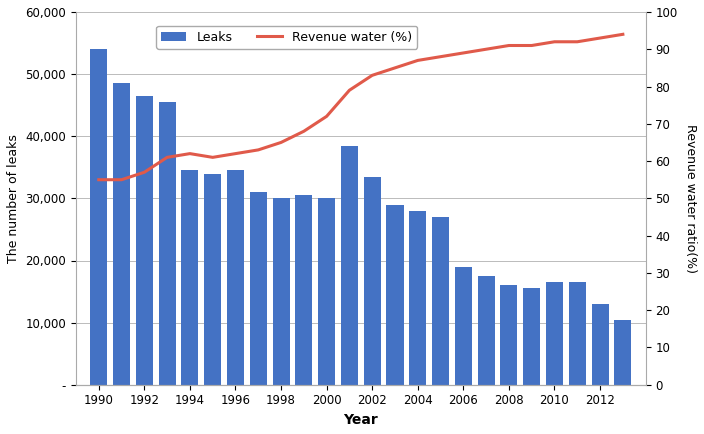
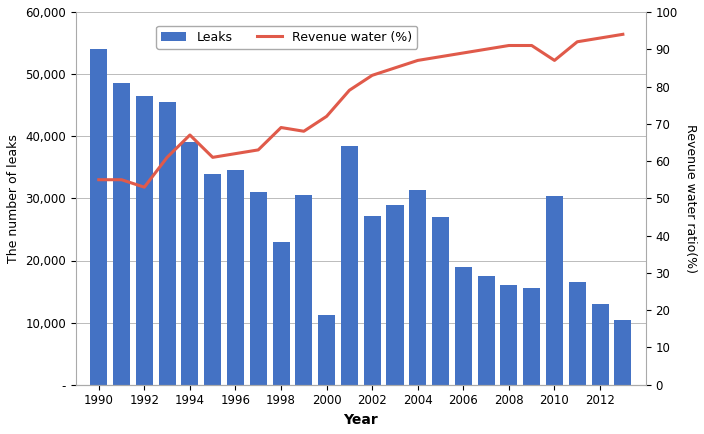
Revenue water (%)/1992: 57 -> 53
Leaks/1994: 34,500 -> 39,000
Revenue water (%)/1994: 62 -> 67
Leaks/1998: 30,000 -> 23,000
Revenue water (%)/1998: 65 -> 69
Leaks/2000: 30,000 -> 11,200
Leaks/2002: 33,500 -> 27,200
Leaks/2004: 28,000 -> 31,400
Leaks/2010: 16,500 -> 30,400
Revenue water (%)/2010: 92 -> 87
